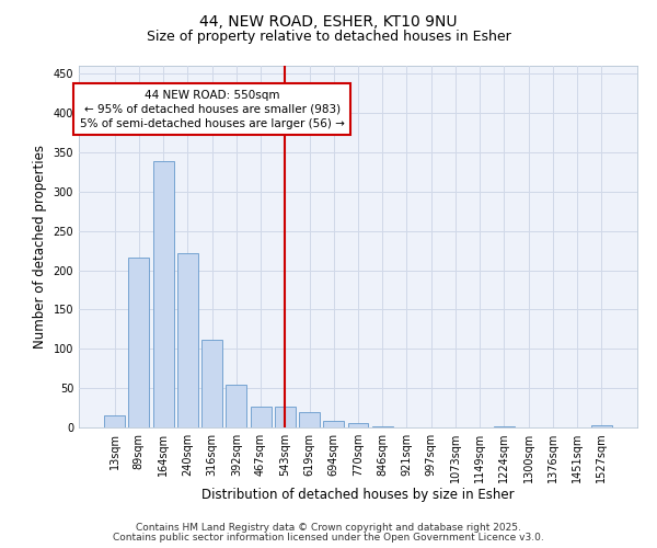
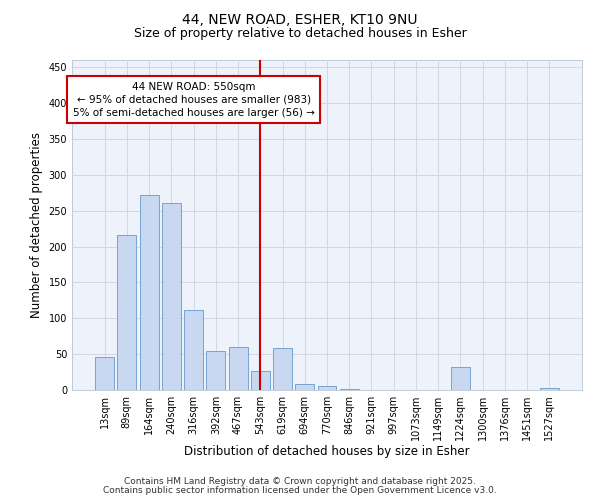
13sqm: 15 -> 46
164sqm: 339 -> 272
240sqm: 222 -> 260
467sqm: 27 -> 60
619sqm: 19 -> 58
1224sqm: 1 -> 32
